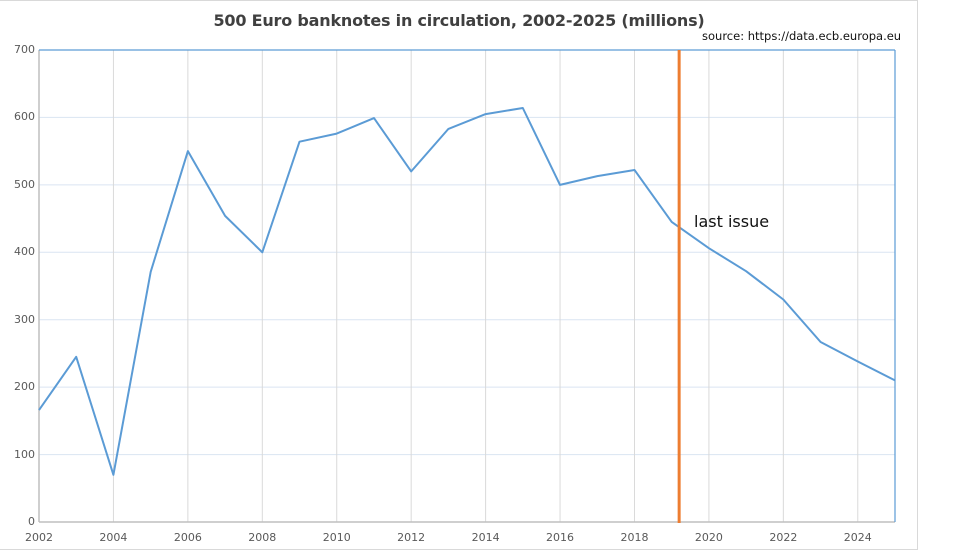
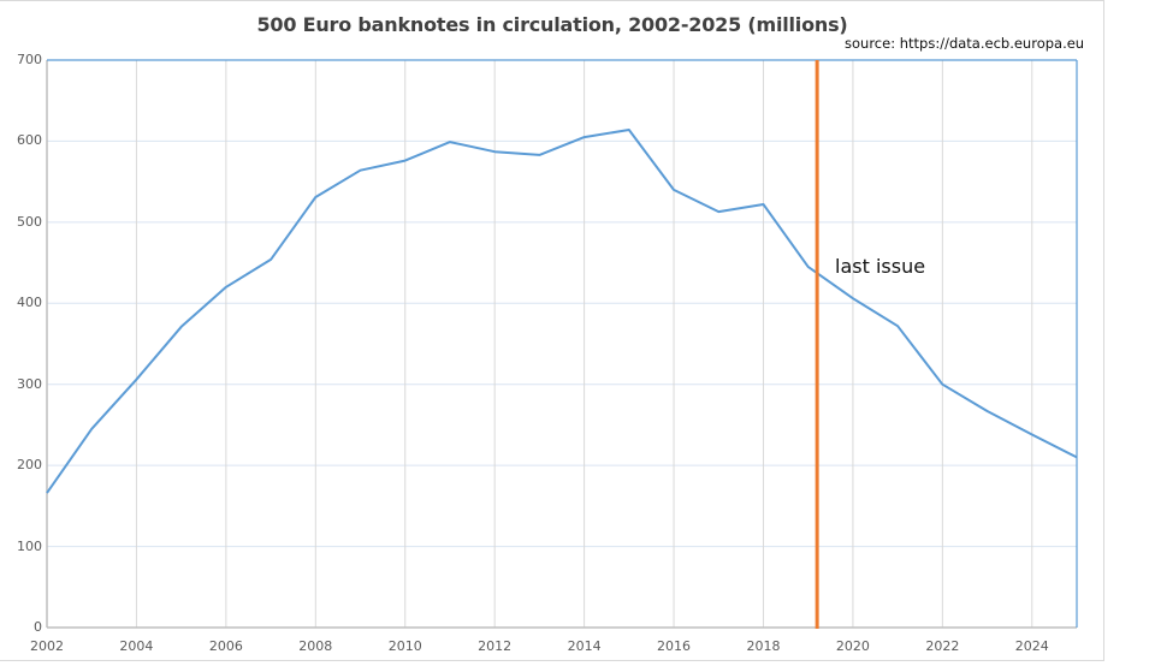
2004: 70 -> 310
2006: 550 -> 420
2008: 400 -> 530
2012: 520 -> 590
2016: 500 -> 540
2022: 330 -> 300
